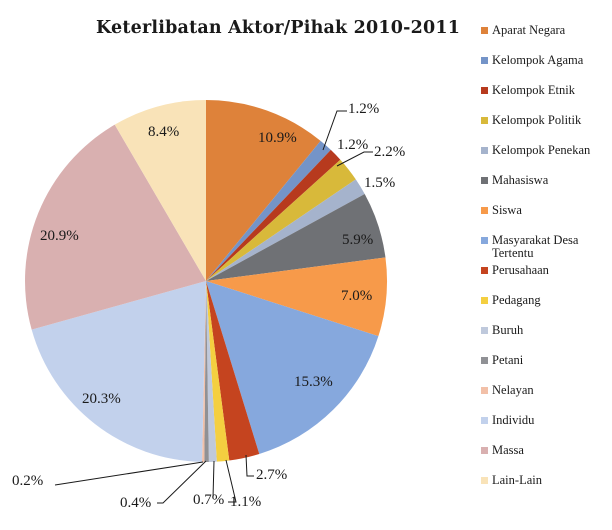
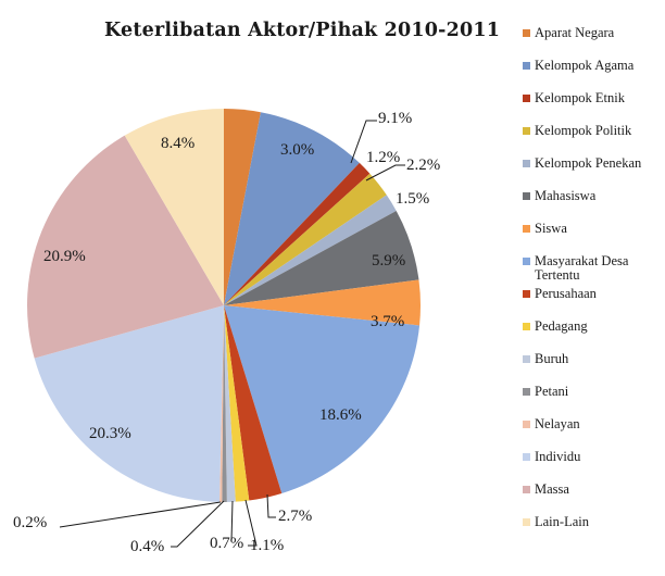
Aparat Negara: 10.9% -> 3.0%
Kelompok Agama: 1.2% -> 9.1%
Siswa: 7.0% -> 3.7%
Masyarakat Desa Tertentu: 15.3% -> 18.6%
